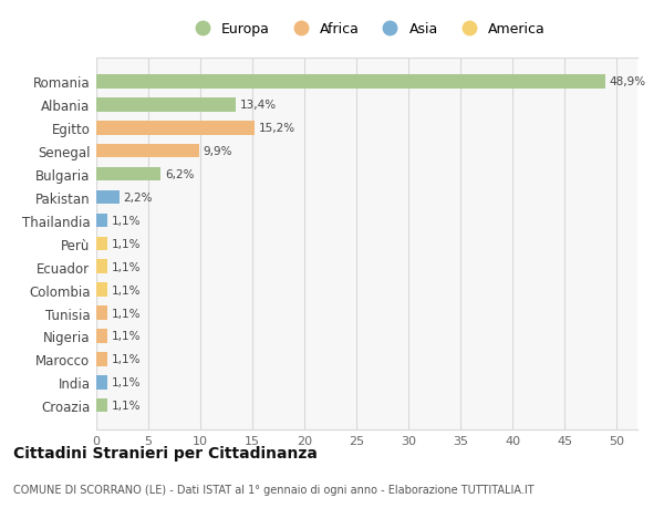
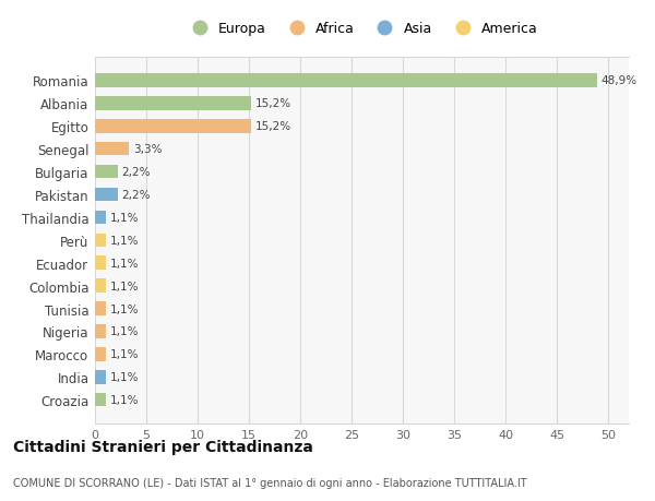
Albania: 13,4% -> 15,2%
Senegal: 9,9% -> 3,3%
Bulgaria: 6,2% -> 2,2%
